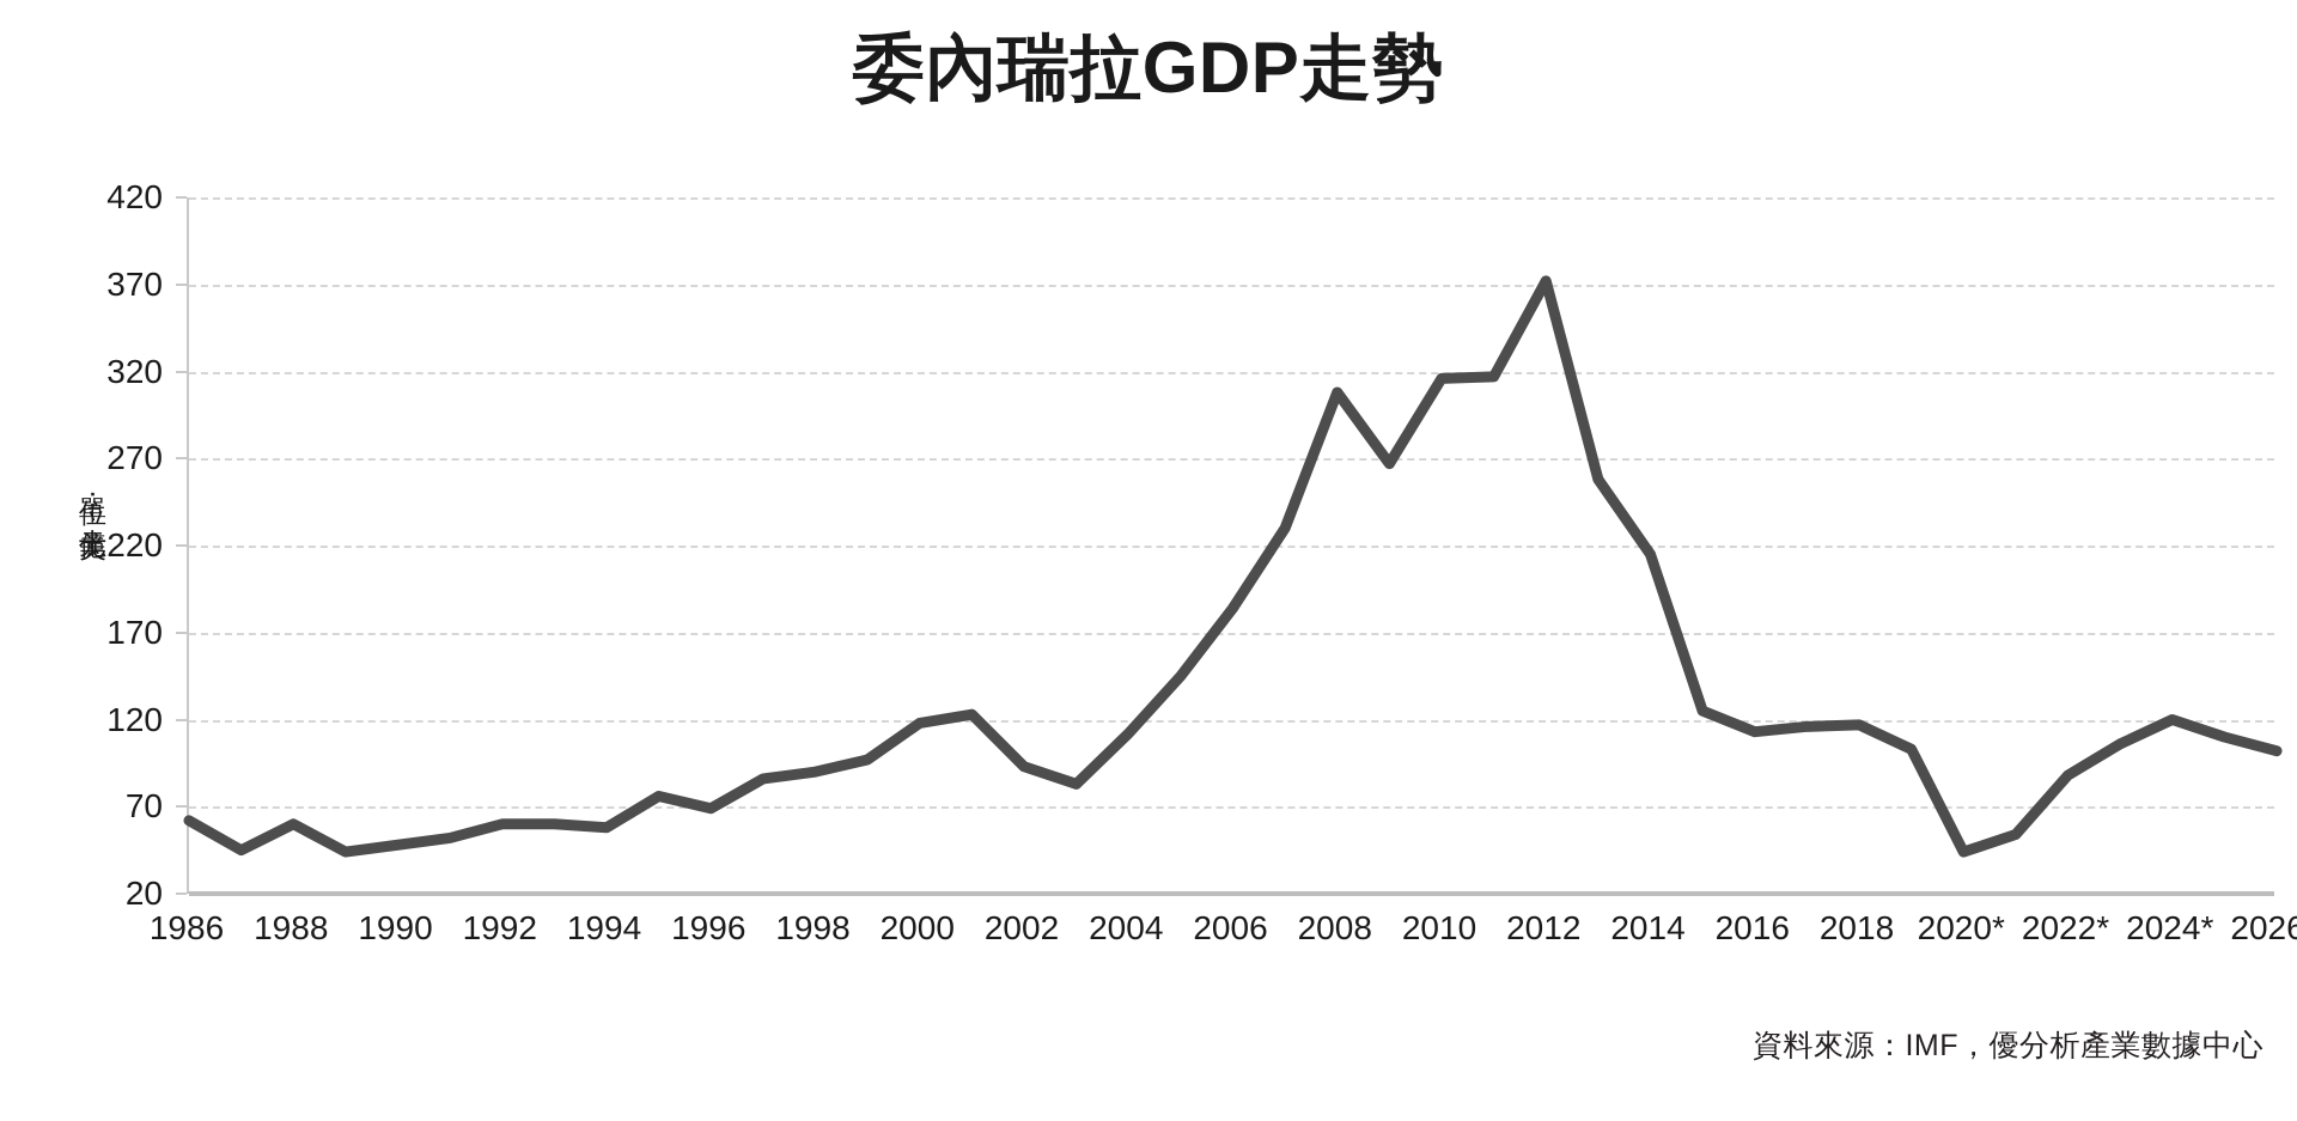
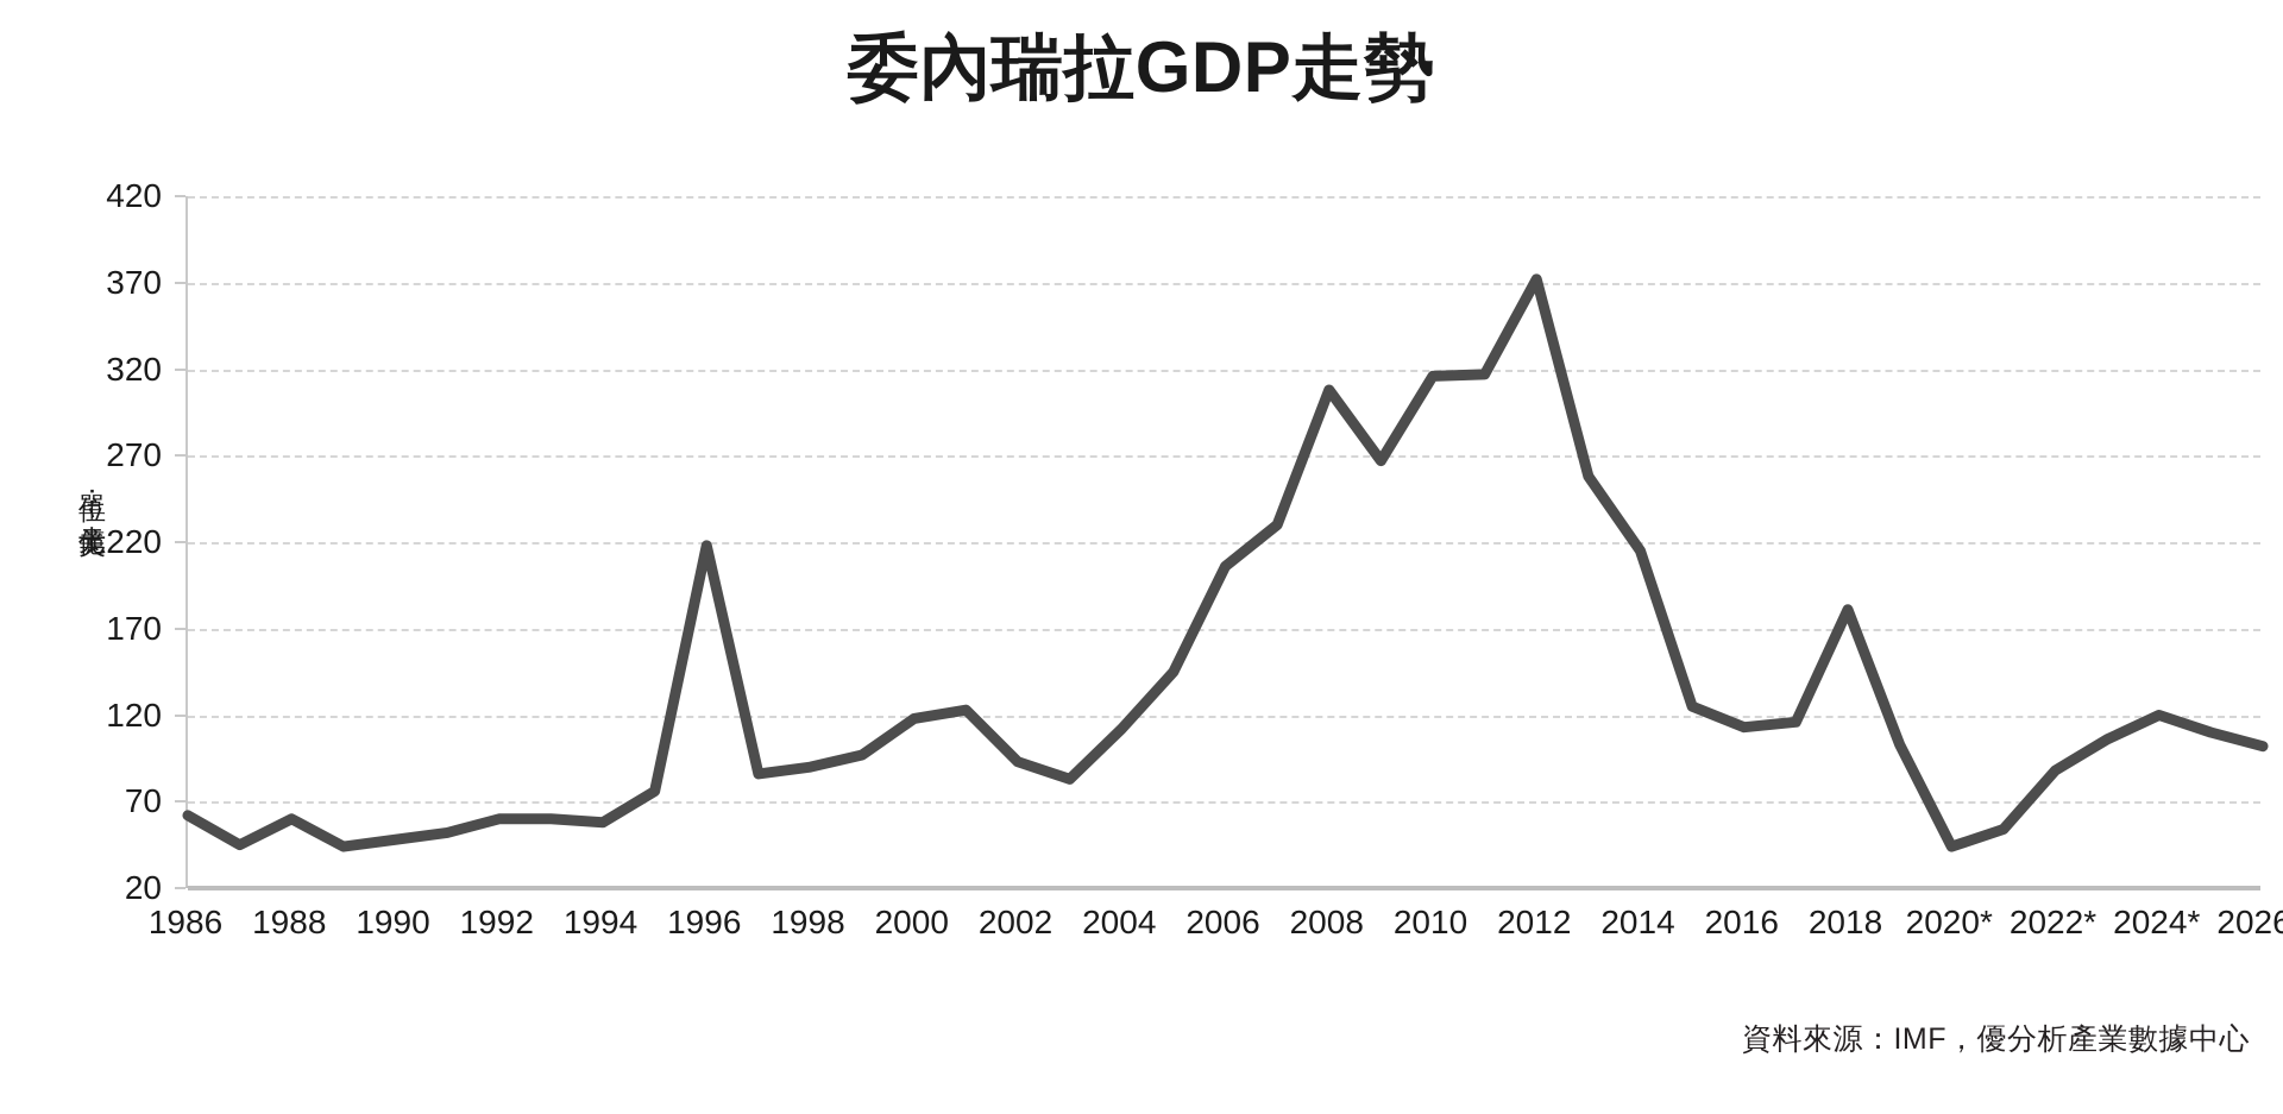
1996: 69 -> 218
2006: 184 -> 206
2018: 117 -> 181
